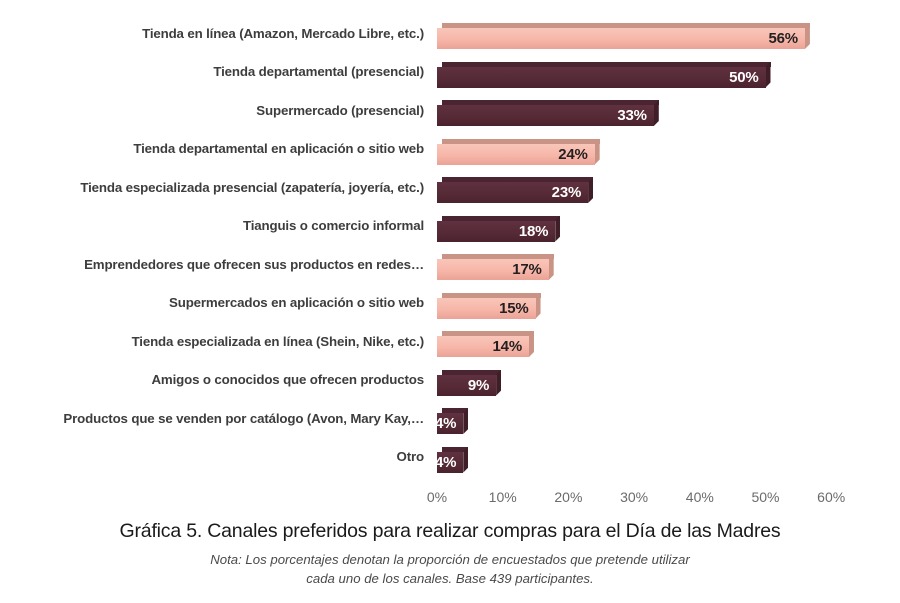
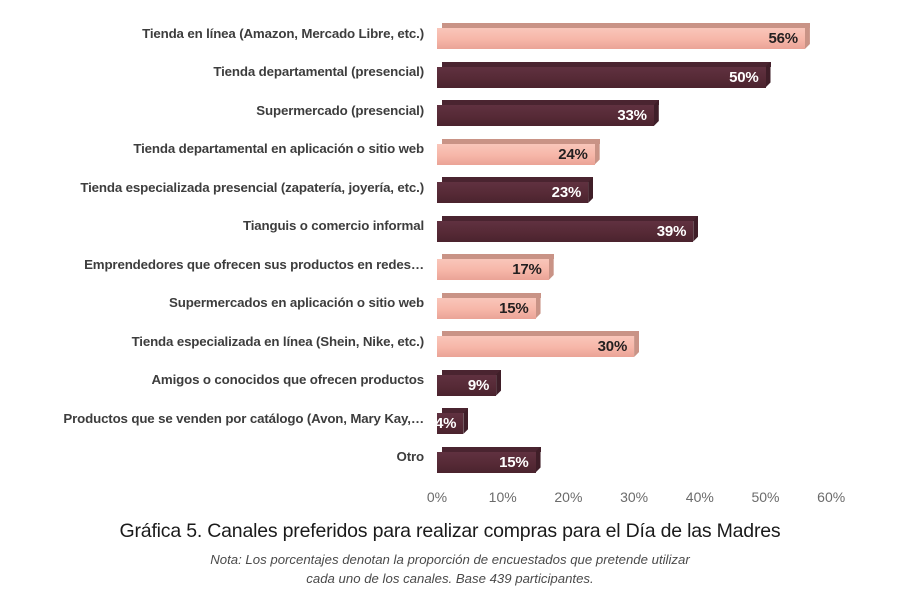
Tianguis o comercio informal: 18% -> 39%
Tienda especializada en línea (Shein, Nike, etc.): 14% -> 30%
Otro: 4% -> 15%
